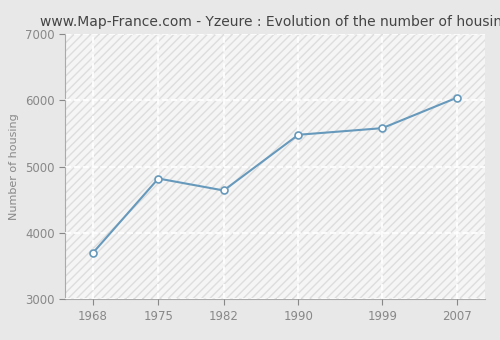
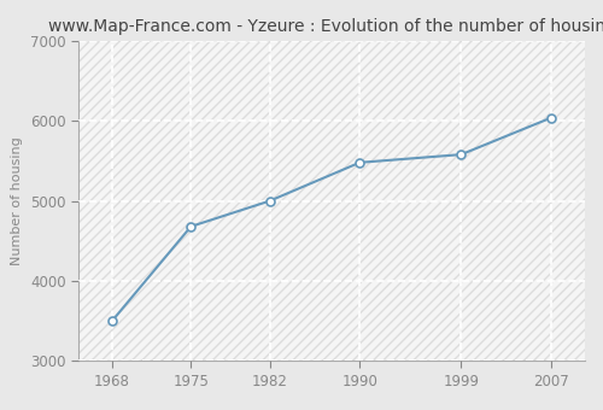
1968: 3700 -> 3500
1975: 4820 -> 4680
1982: 4640 -> 5000
